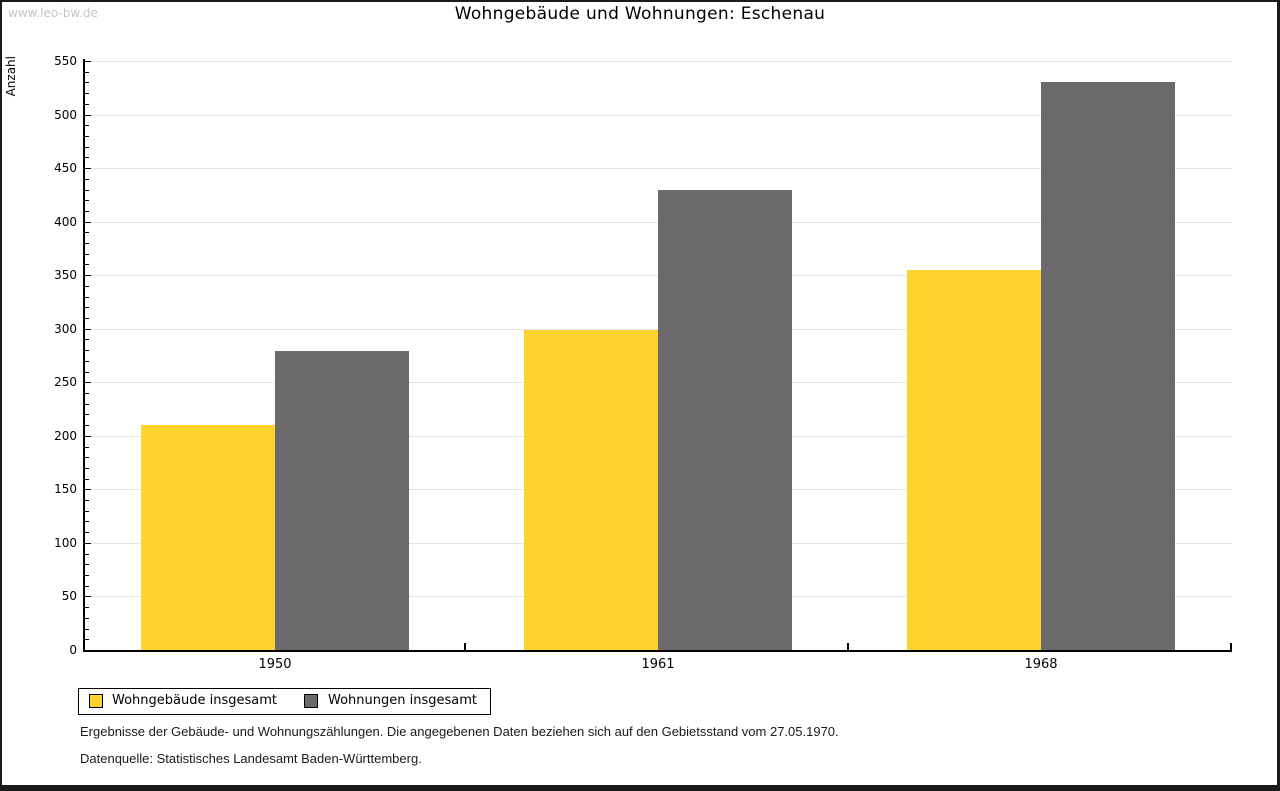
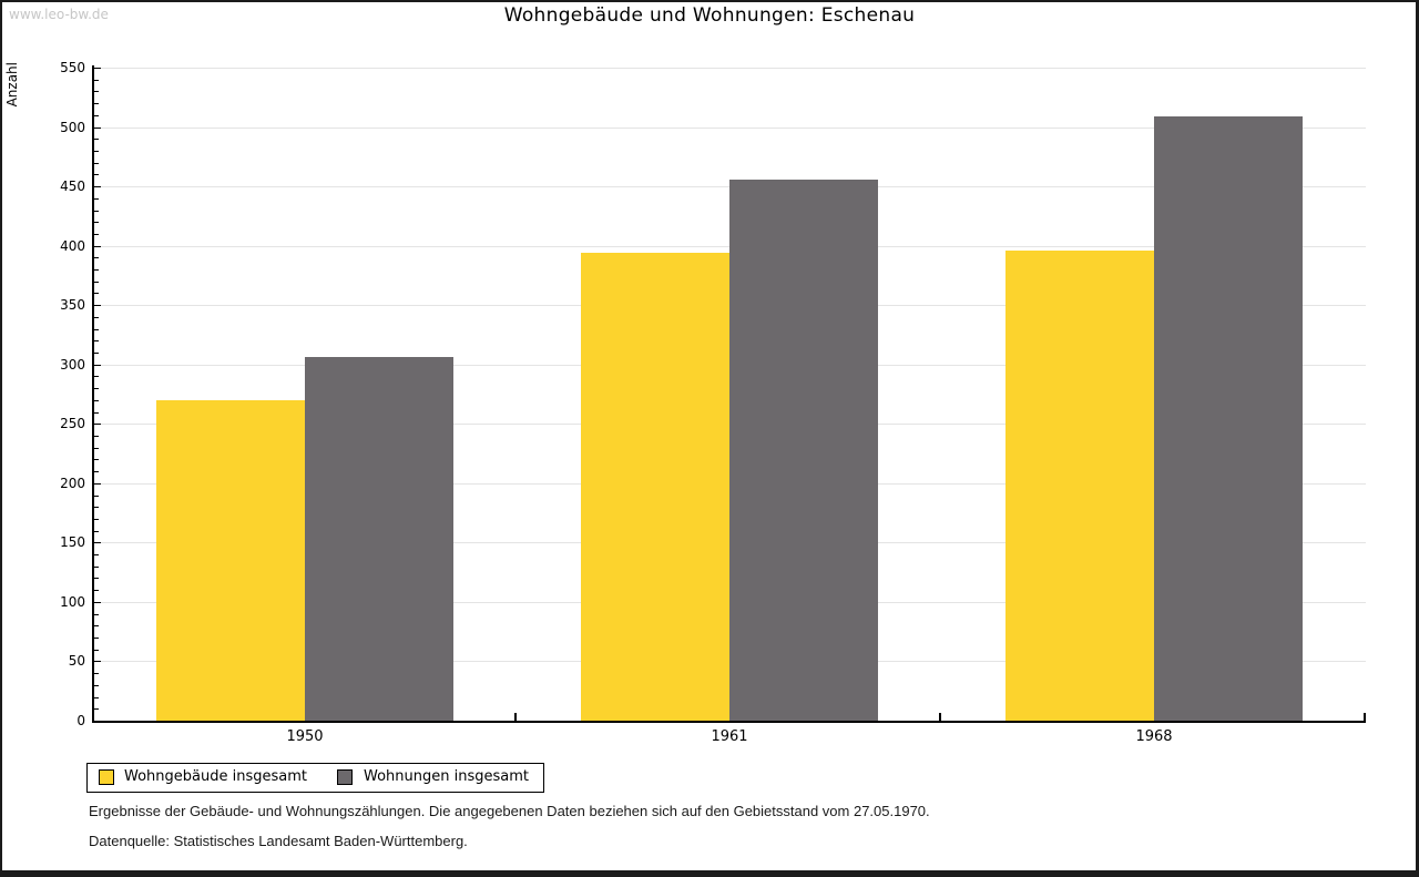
Wohngebäude insgesamt/1950: 210 -> 270
Wohnungen insgesamt/1950: 279 -> 306
Wohngebäude insgesamt/1961: 299 -> 394
Wohnungen insgesamt/1961: 430 -> 456
Wohngebäude insgesamt/1968: 355 -> 396
Wohnungen insgesamt/1968: 530 -> 509
